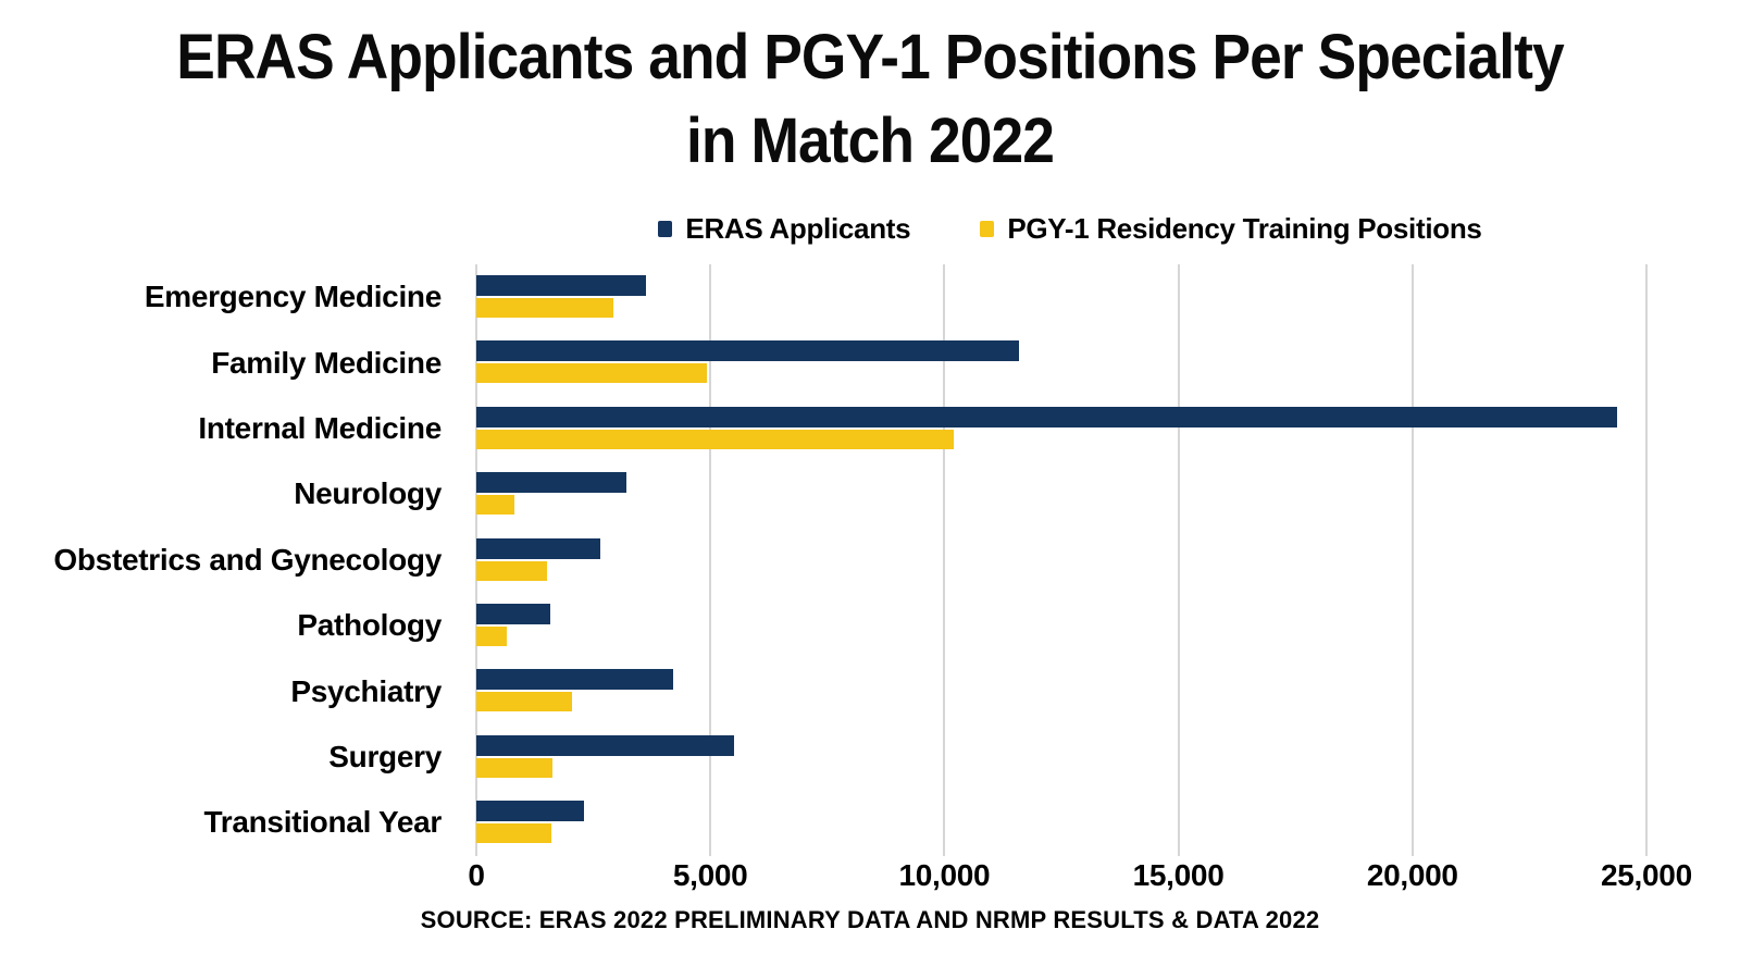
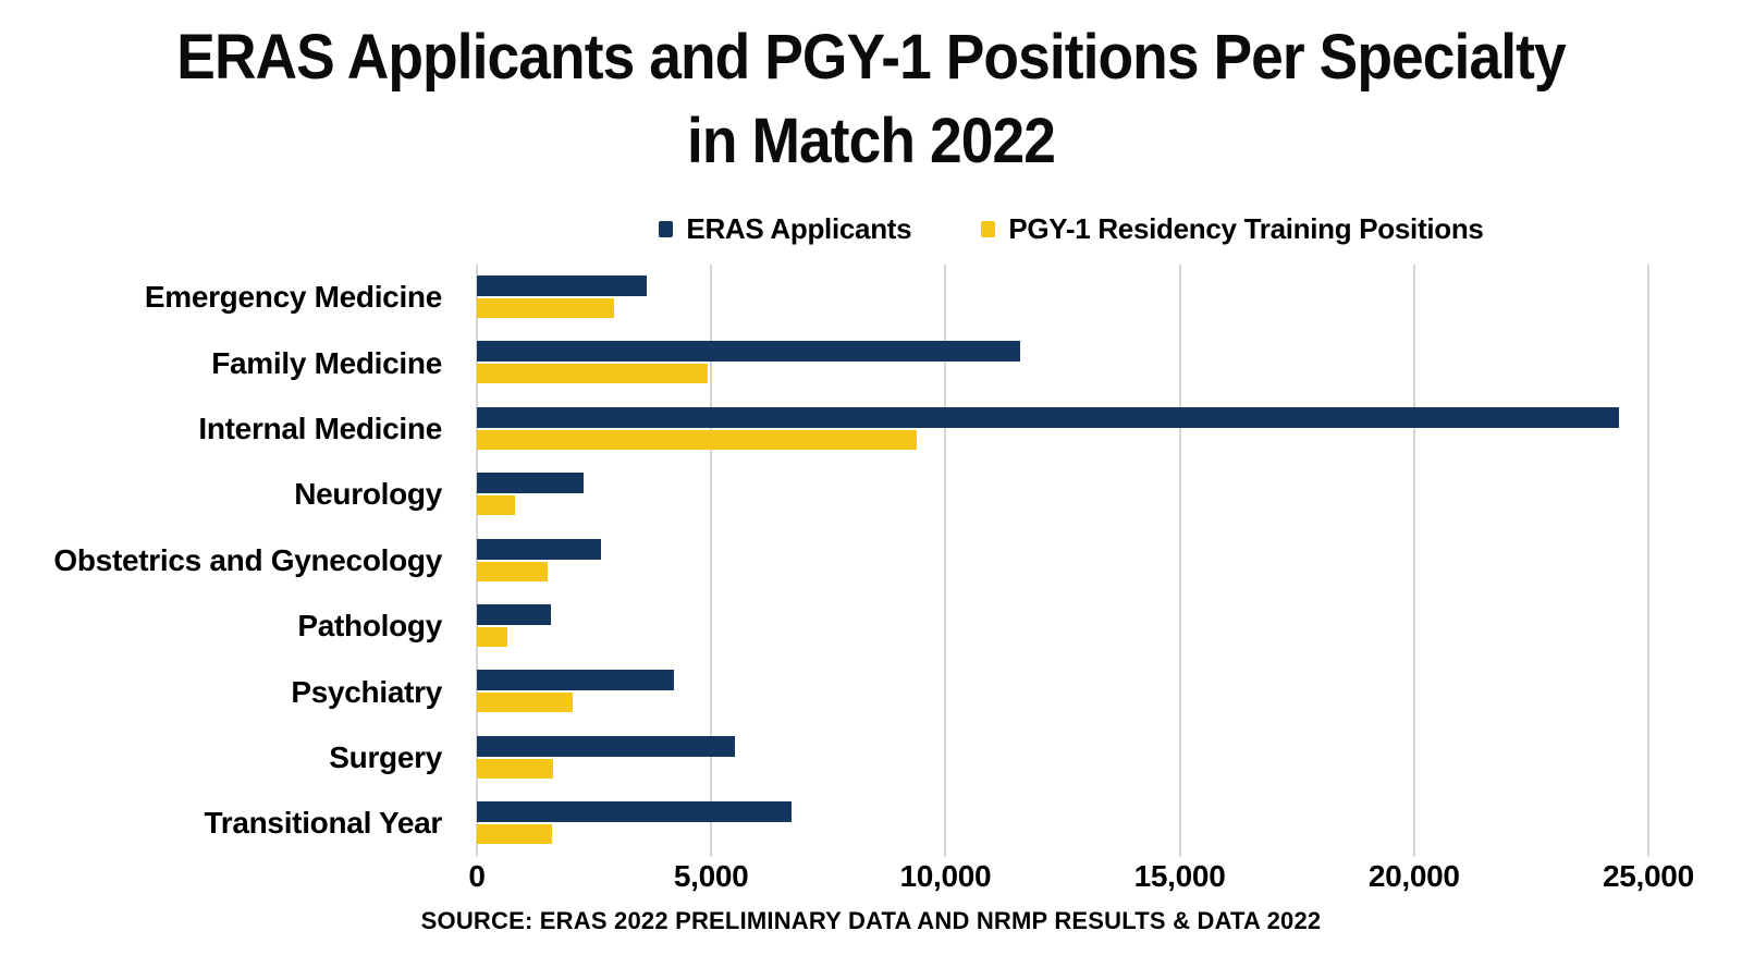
PGY-1 Residency Training Positions/Internal Medicine: 10200 -> 9400
ERAS Applicants/Neurology: 3200 -> 2300
ERAS Applicants/Transitional Year: 2300 -> 6700
